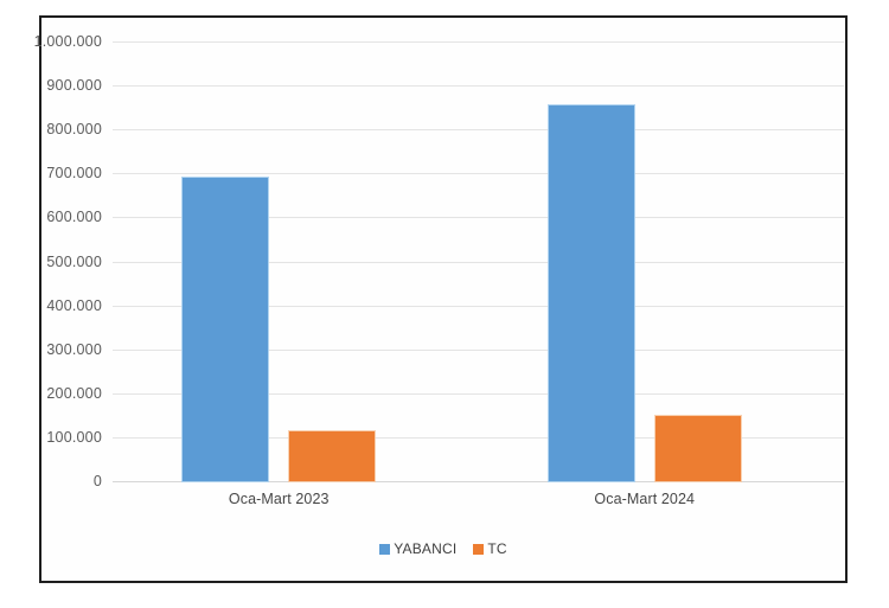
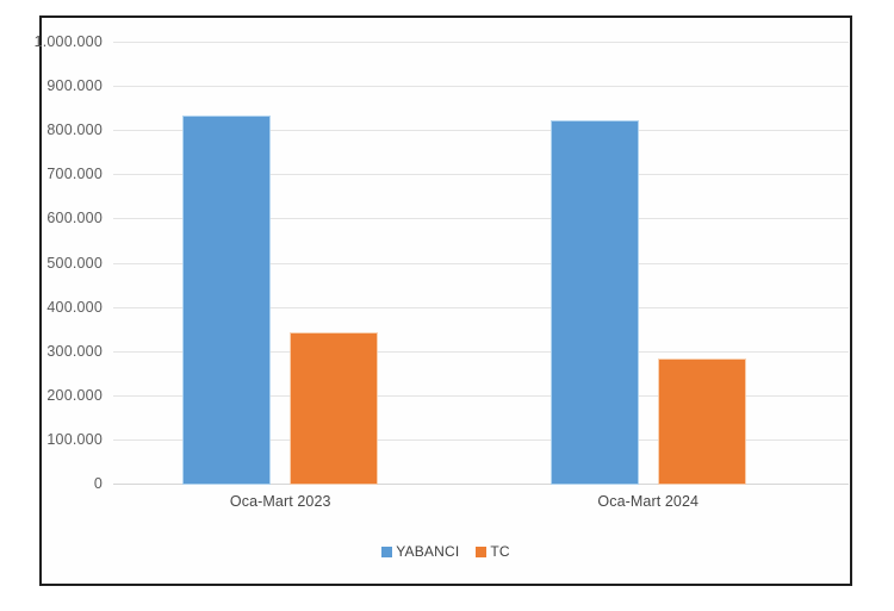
YABANCI/Oca-Mart 2023: 690000 -> 830000
TC/Oca-Mart 2023: 110000 -> 340000
YABANCI/Oca-Mart 2024: 860000 -> 820000
TC/Oca-Mart 2024: 150000 -> 280000
